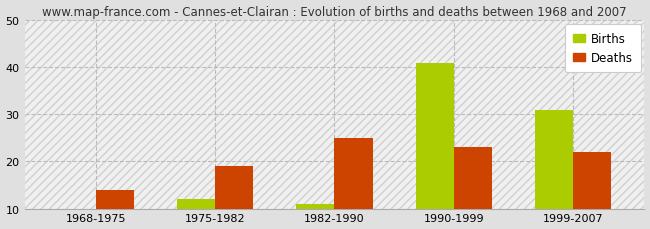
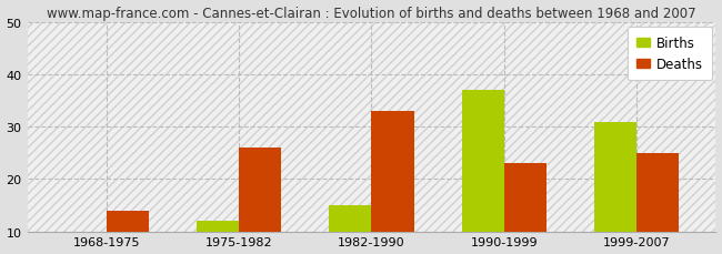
Deaths/1975-1982: 19 -> 26
Births/1982-1990: 11 -> 15
Deaths/1982-1990: 25 -> 33
Births/1990-1999: 41 -> 37
Deaths/1999-2007: 22 -> 25
